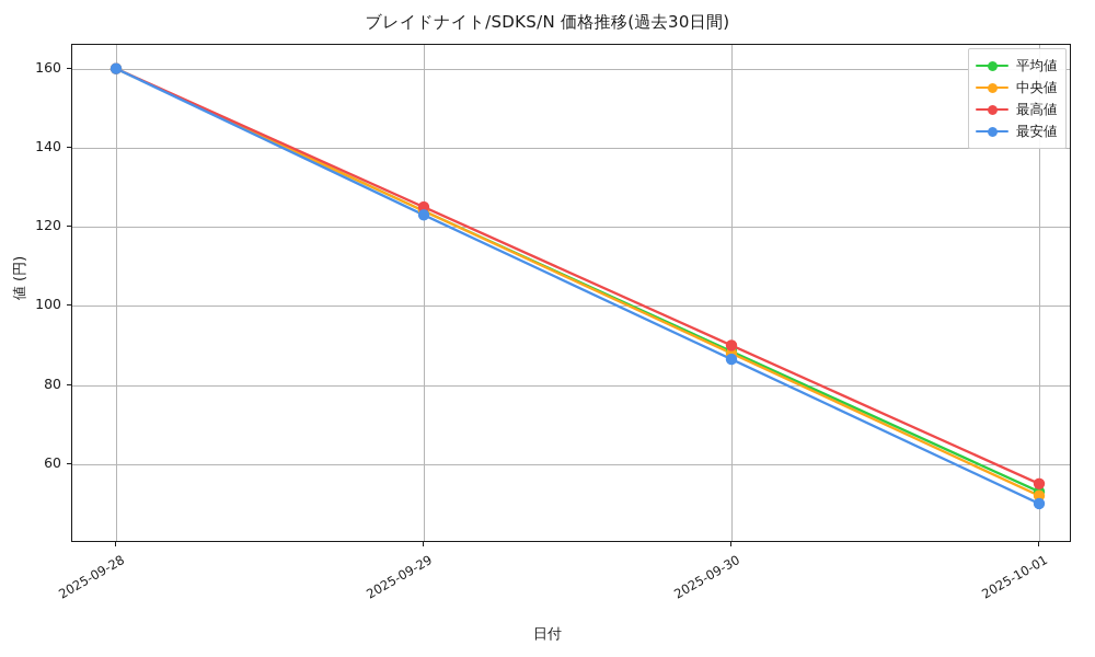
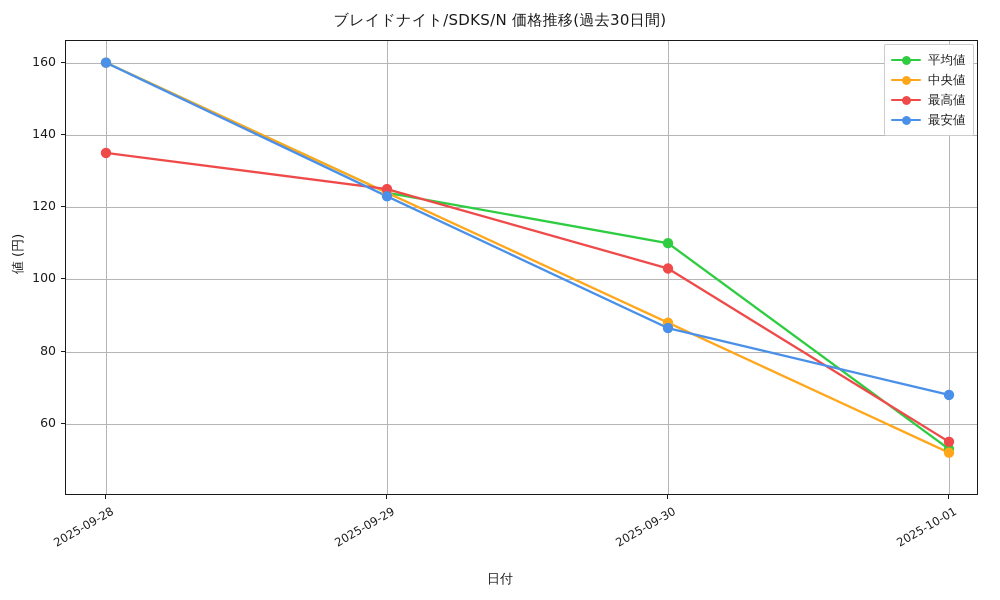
最高値/2025-09-28: 160 -> 135
平均値/2025-09-30: 88 -> 110
最高値/2025-09-30: 90 -> 103
最安値/2025-10-01: 50 -> 68
